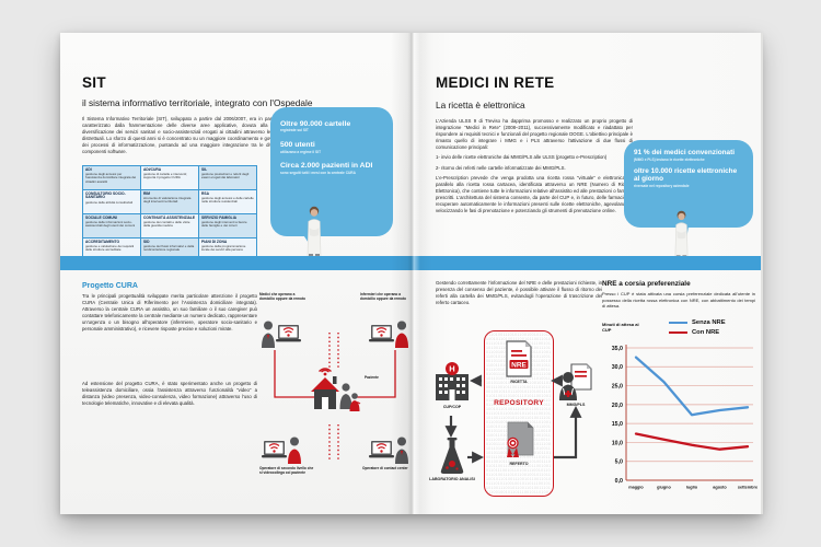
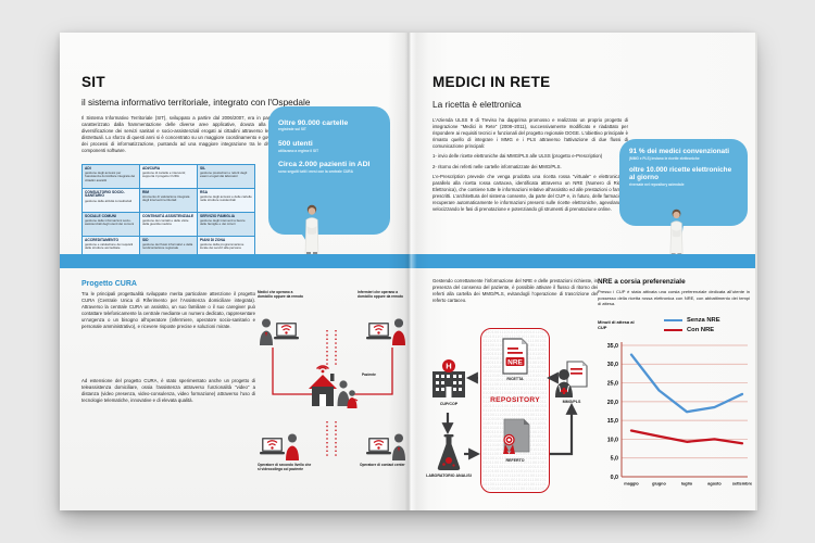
Senza NRE/giugno: 26 -> 23
Con NRE/agosto: 8 -> 10
Senza NRE/settembre: 19 -> 22
